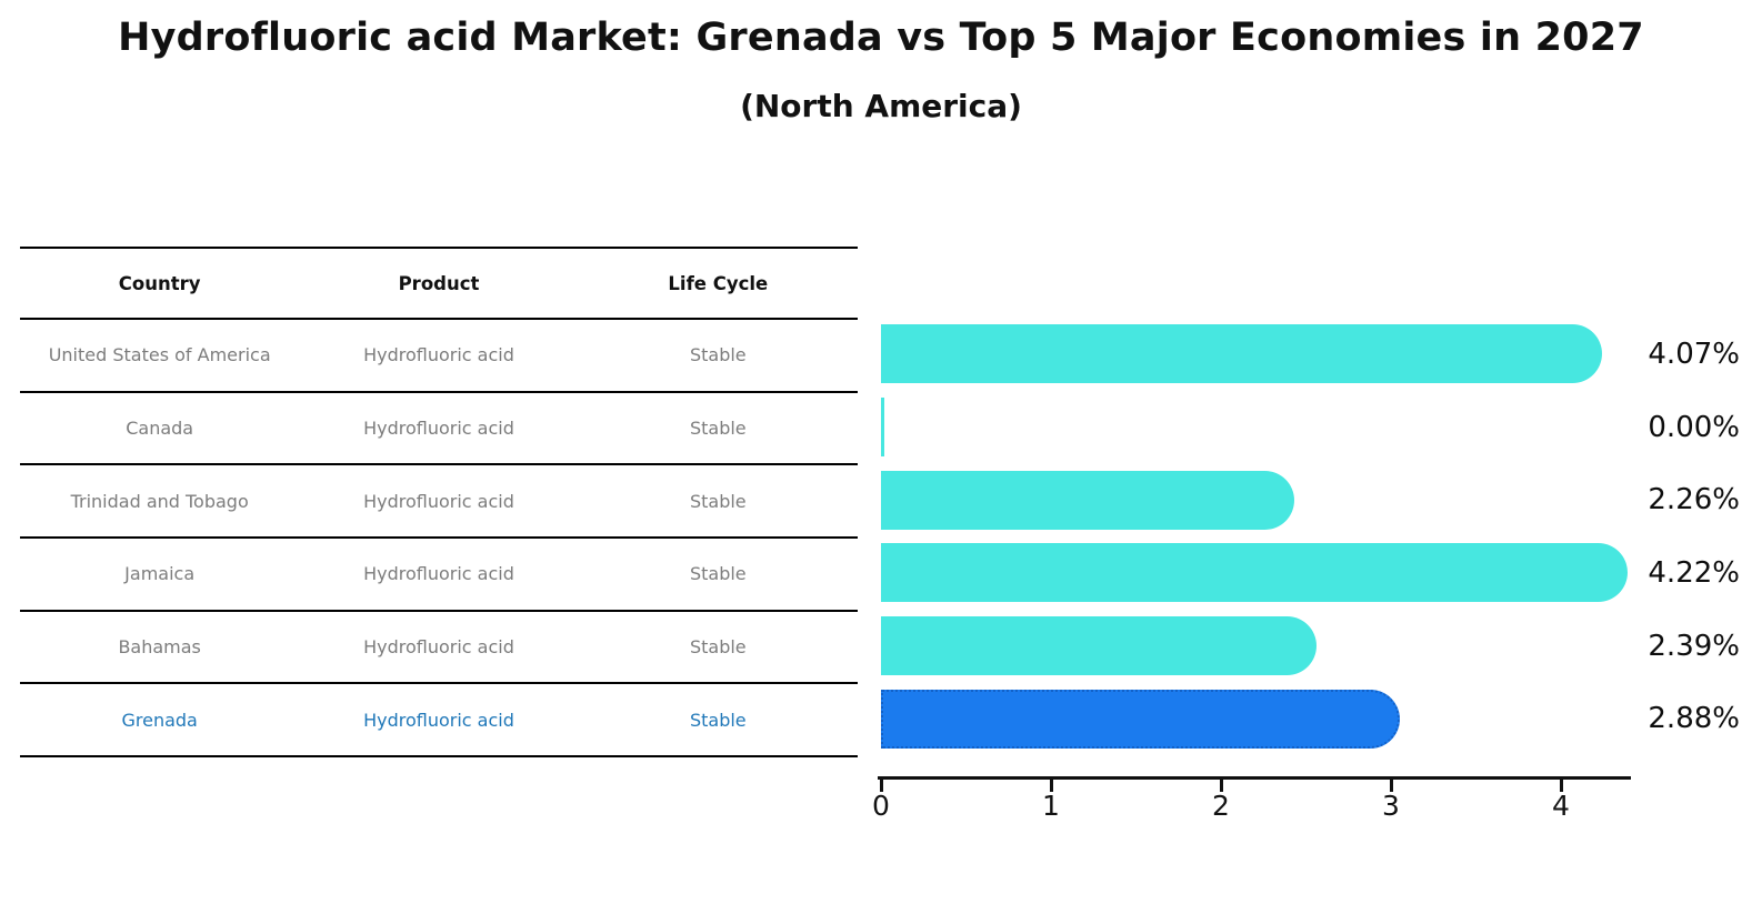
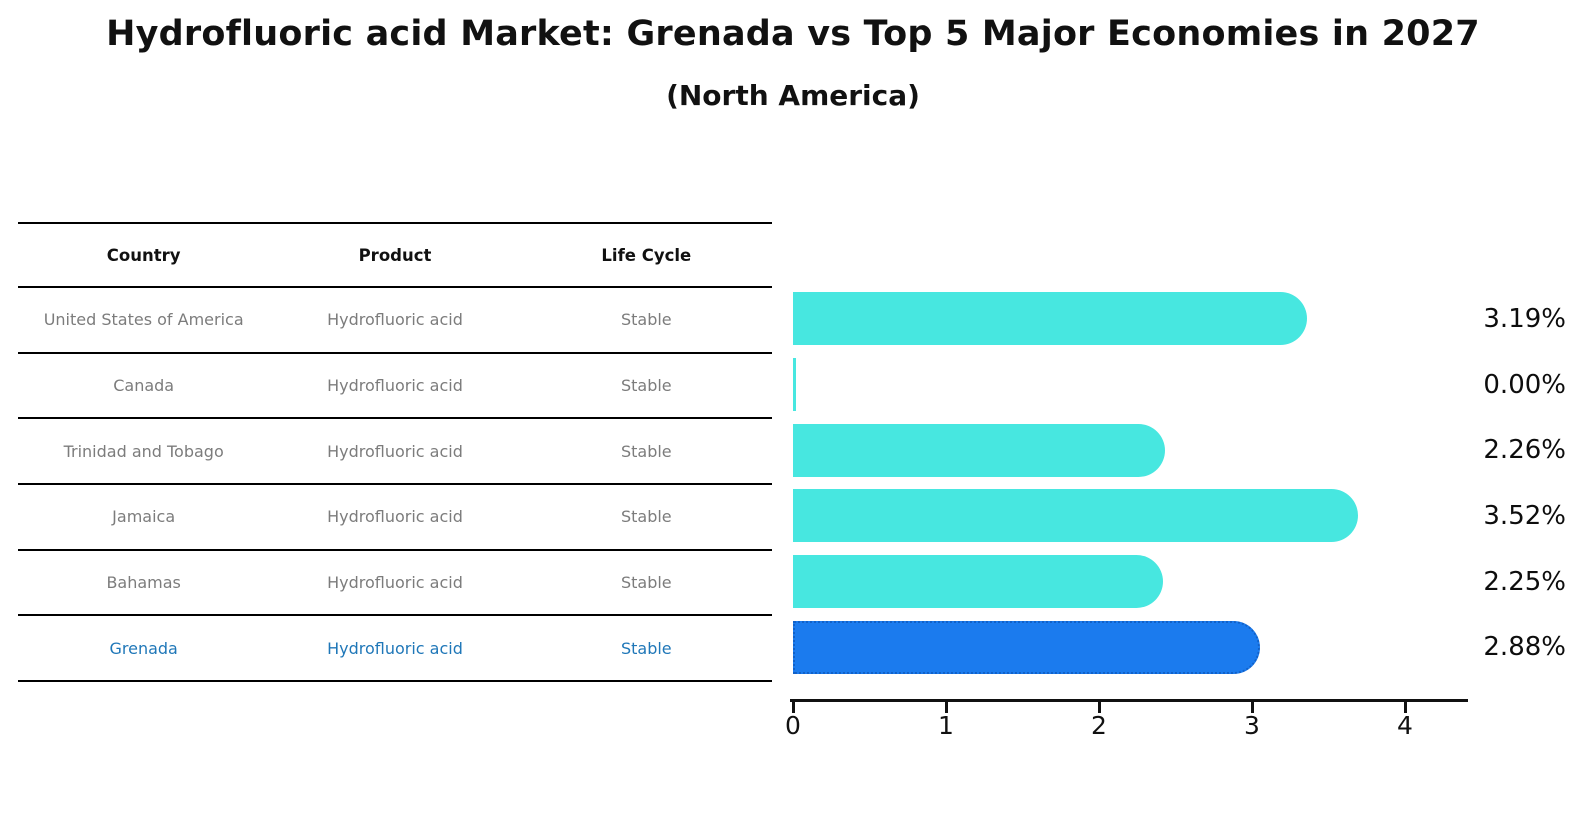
United States of America: 4.07% -> 3.19%
Jamaica: 4.22% -> 3.52%
Bahamas: 2.39% -> 2.25%
